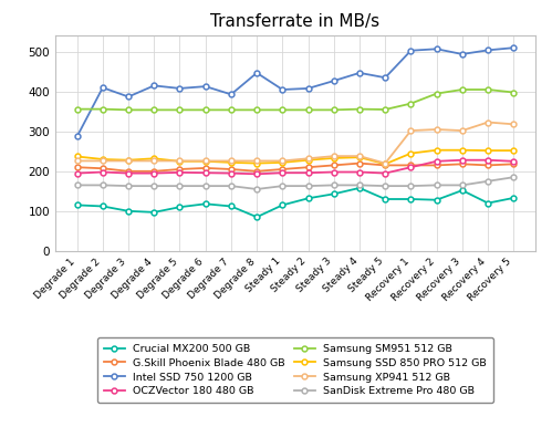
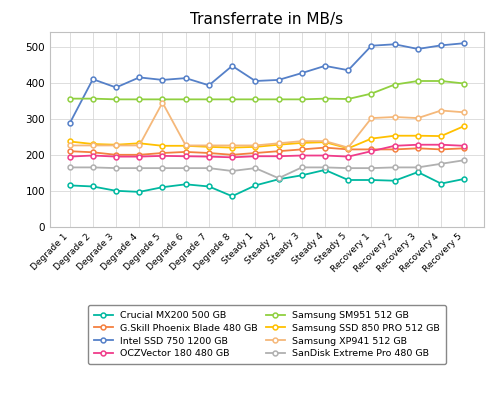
Samsung XP941 512 GB/Degrade 5: 226 -> 345
SanDisk Extreme Pro 480 GB/Steady 2: 163 -> 135
Samsung SSD 850 PRO 512 GB/Recovery 5: 252 -> 280
